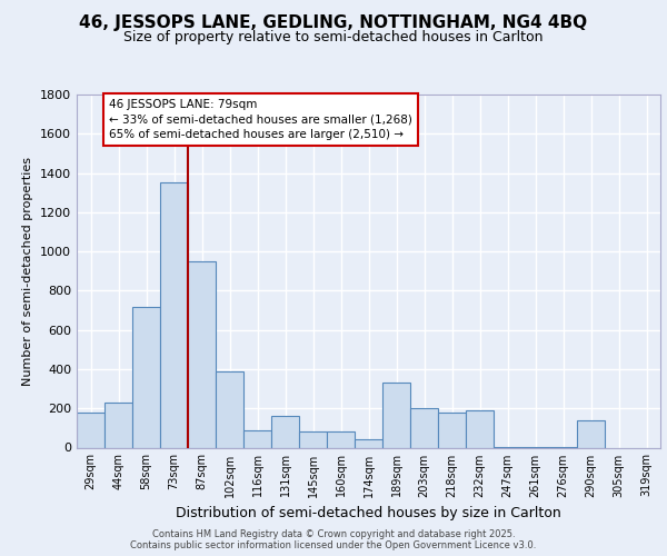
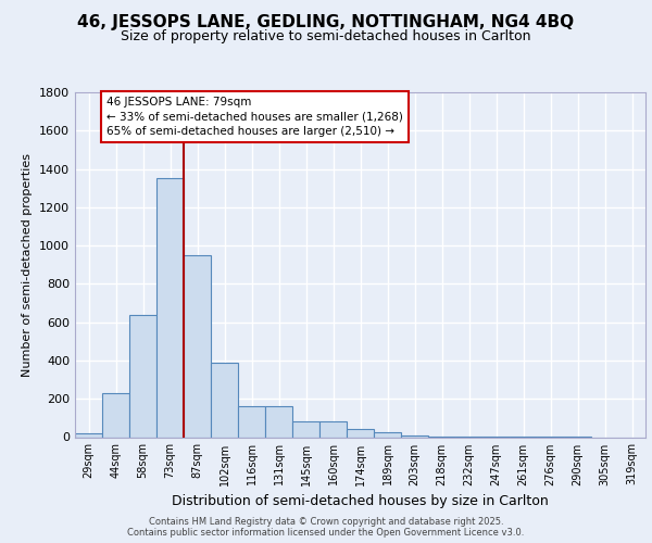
29sqm: 180 -> 20
58sqm: 720 -> 640
116sqm: 90 -> 160
189sqm: 330 -> 20
203sqm: 200 -> 10
218sqm: 180 -> 0
232sqm: 190 -> 0
290sqm: 140 -> 0
